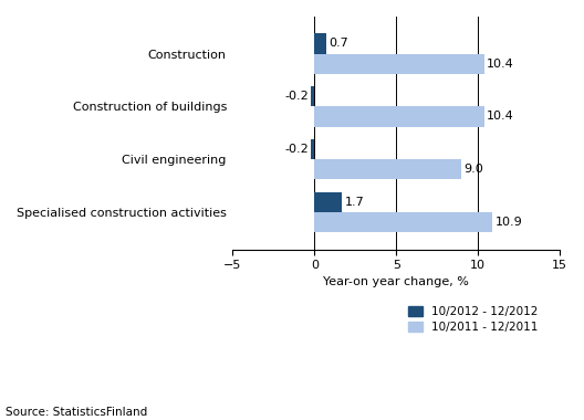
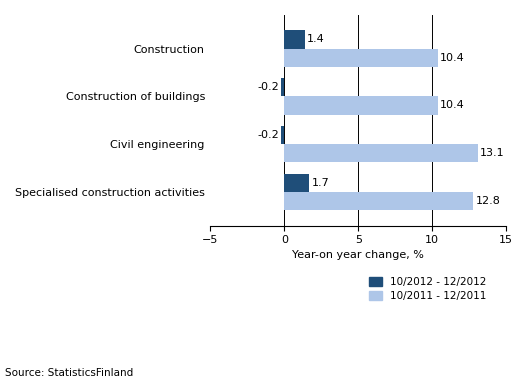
10/2012 - 12/2012/Construction: 0.7 -> 1.4
10/2011 - 12/2011/Civil engineering: 9.0 -> 13.1
10/2011 - 12/2011/Specialised construction activities: 10.9 -> 12.8
